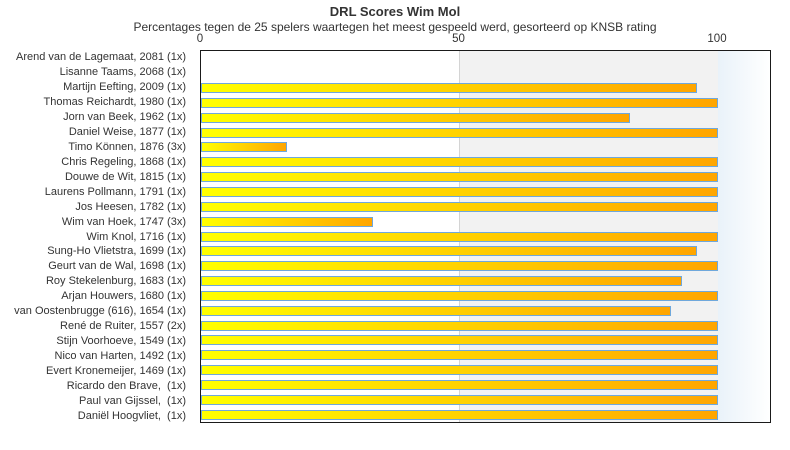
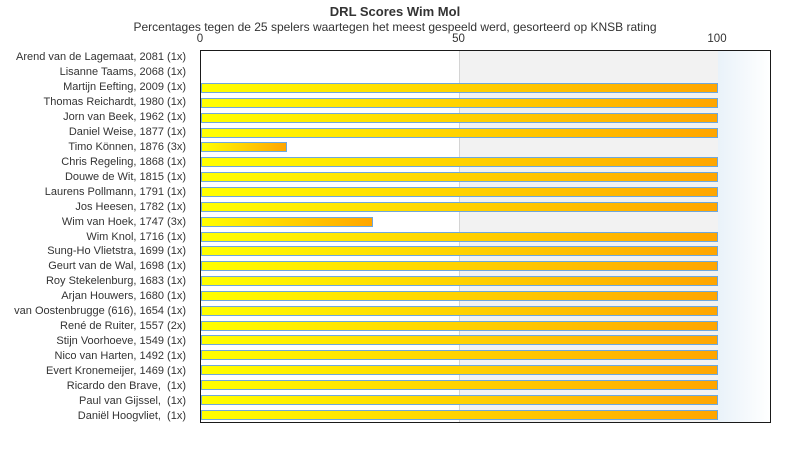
Martijn Eefting, 2009 (1x): 96 -> 100
Jorn van Beek, 1962 (1x): 83 -> 100
Sung-Ho Vlietstra, 1699 (1x): 96 -> 100
Roy Stekelenburg, 1683 (1x): 93 -> 100
van Oostenbrugge (616), 1654 (1x): 91 -> 100
